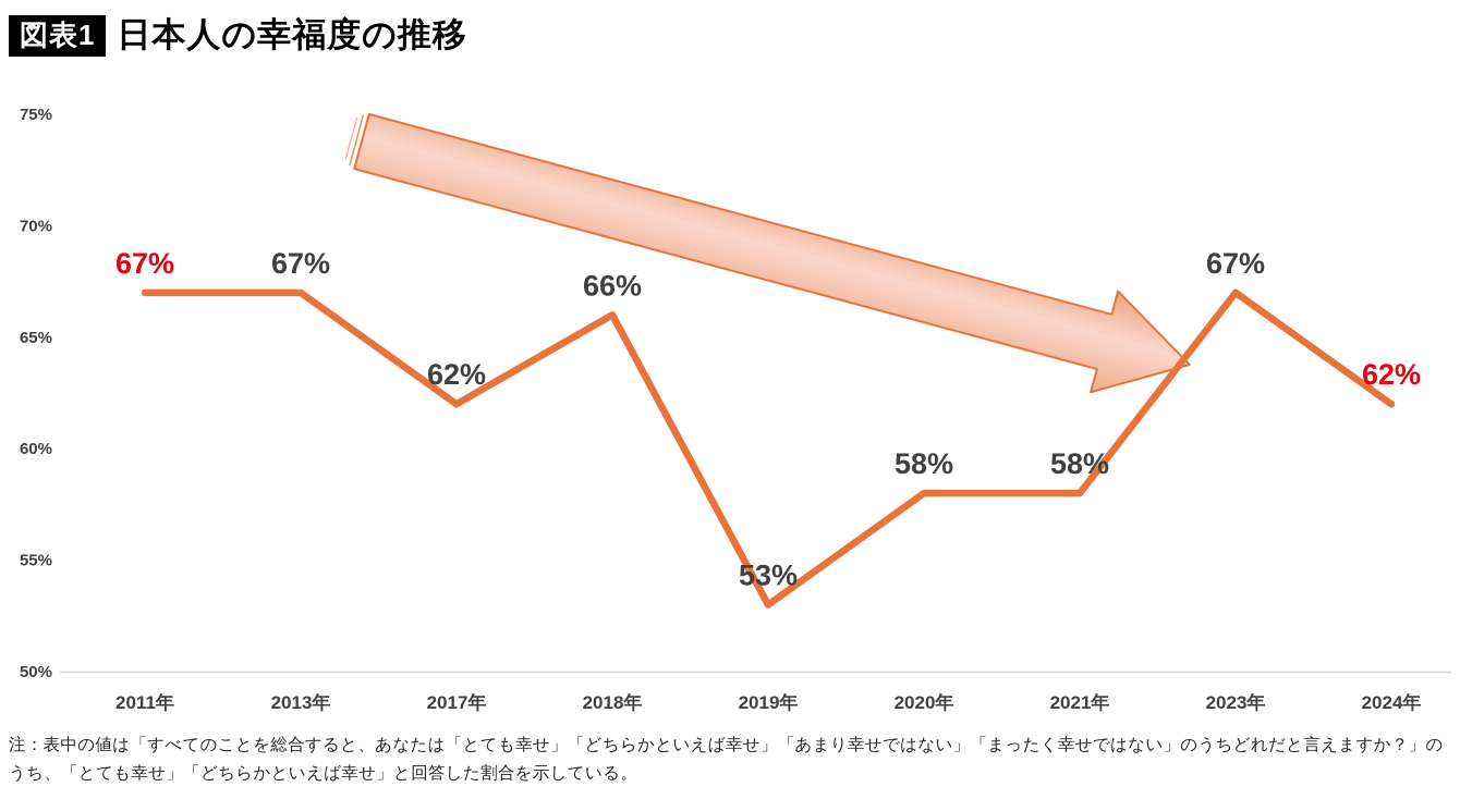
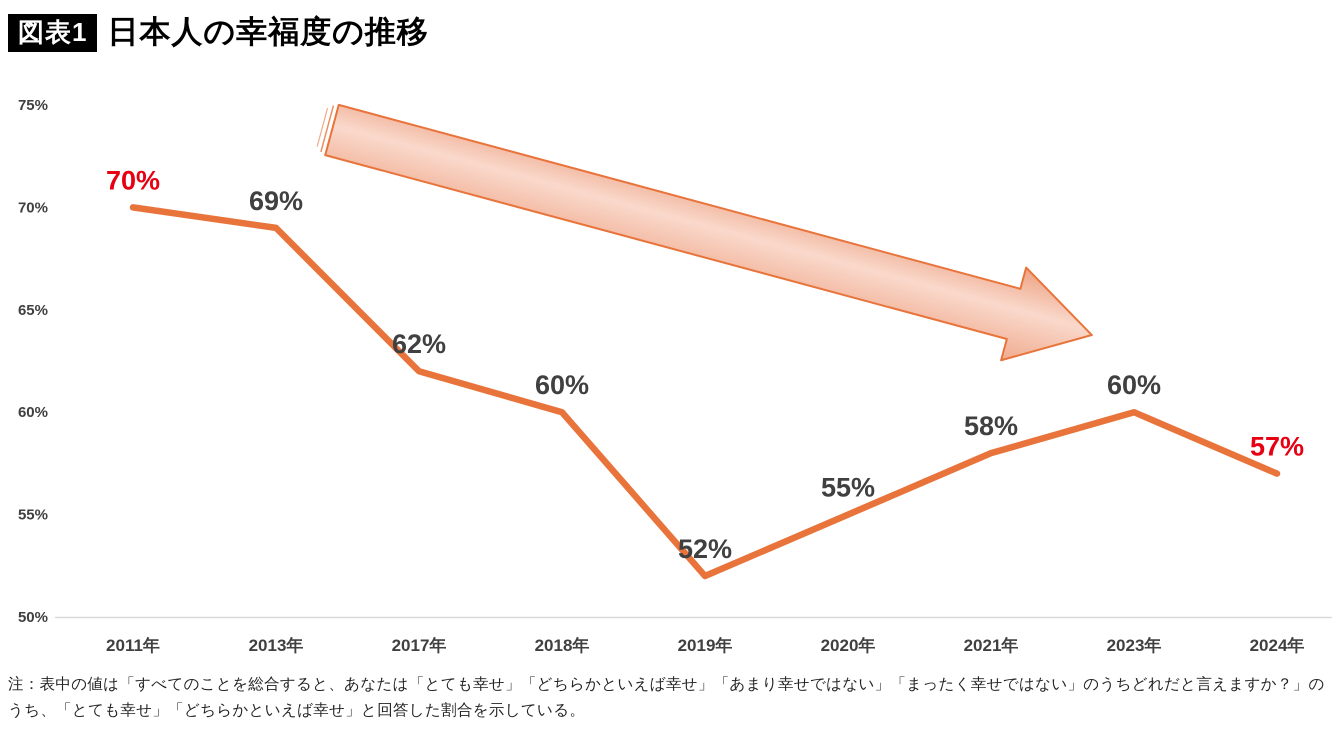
2011年: 67% -> 70%
2013年: 67% -> 69%
2018年: 66% -> 60%
2019年: 53% -> 52%
2020年: 58% -> 55%
2023年: 67% -> 60%
2024年: 62% -> 57%
